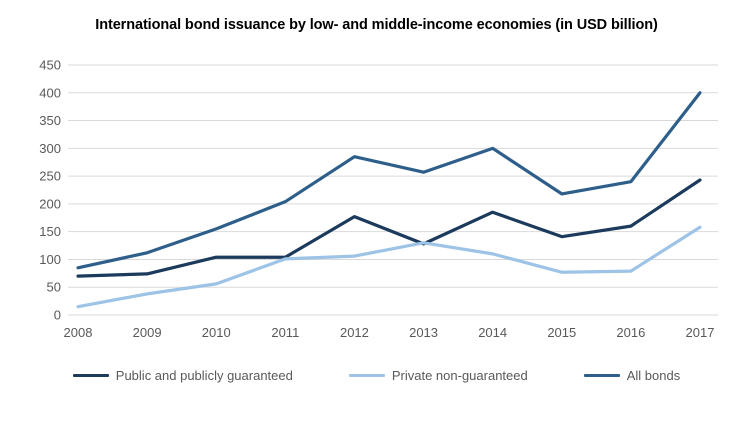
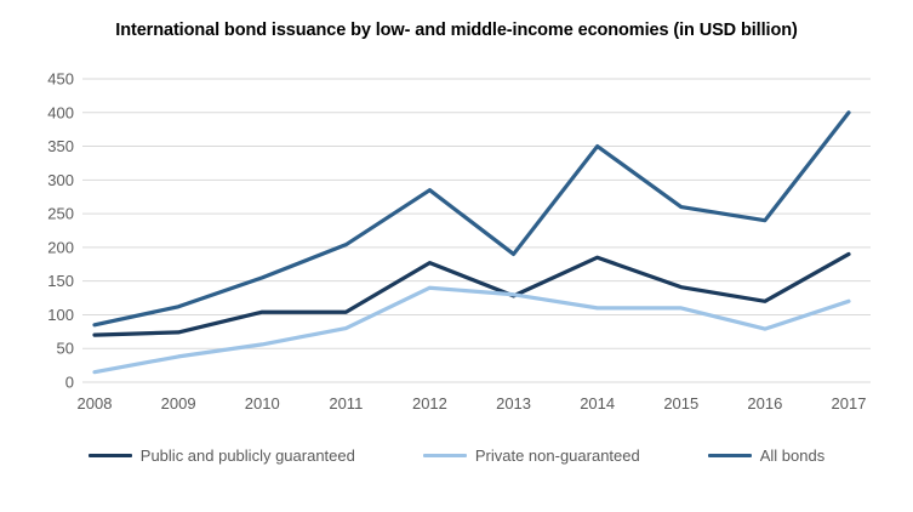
Private non-guaranteed/2011: 100 -> 80
Private non-guaranteed/2012: 110 -> 140
All bonds/2013: 260 -> 190
All bonds/2014: 300 -> 350
Private non-guaranteed/2015: 80 -> 110
All bonds/2015: 220 -> 260
Public and publicly guaranteed/2016: 160 -> 120
Public and publicly guaranteed/2017: 240 -> 190
Private non-guaranteed/2017: 160 -> 120
